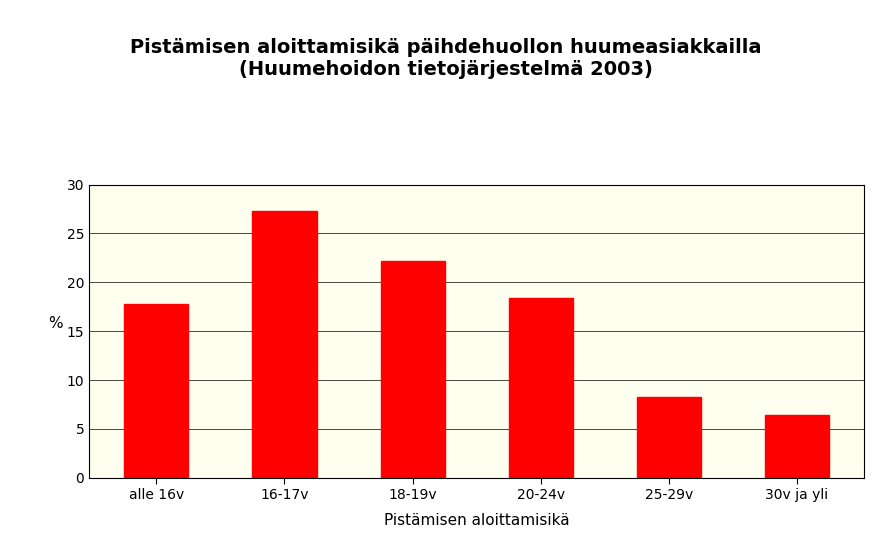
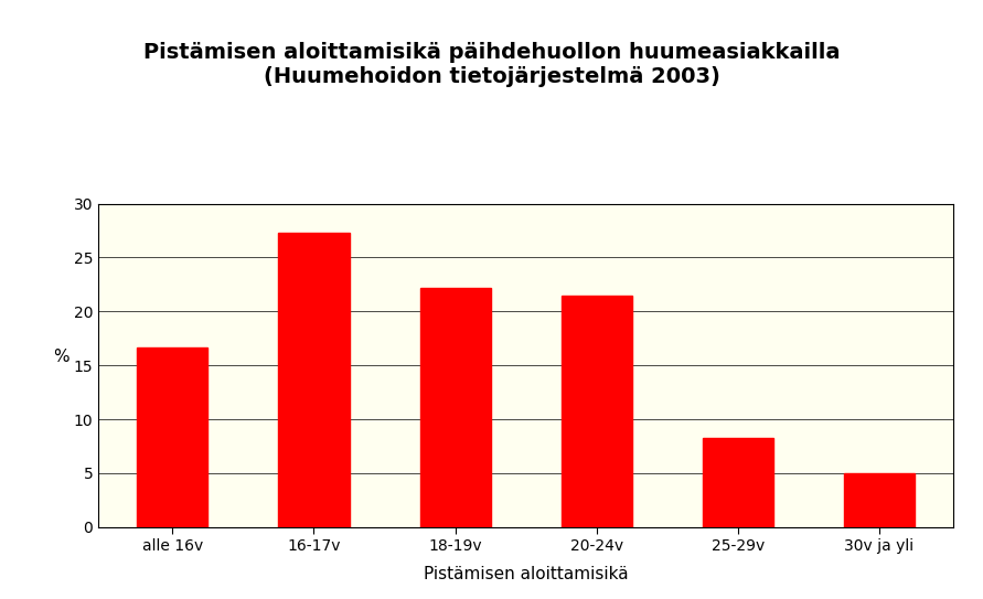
alle 16v: 17.8 -> 16.7
20-24v: 18.4 -> 21.5
30v ja yli: 6.4 -> 5.0
